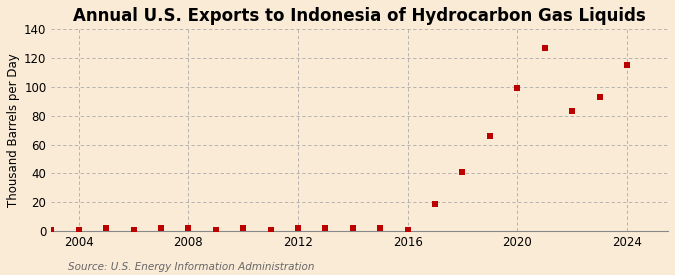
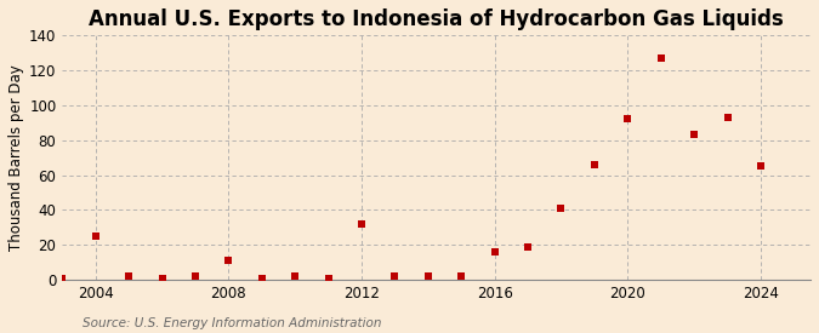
2004: 1 -> 25
2008: 2 -> 11
2012: 2 -> 32
2016: 1 -> 16
2020: 99 -> 92
2024: 115 -> 65
